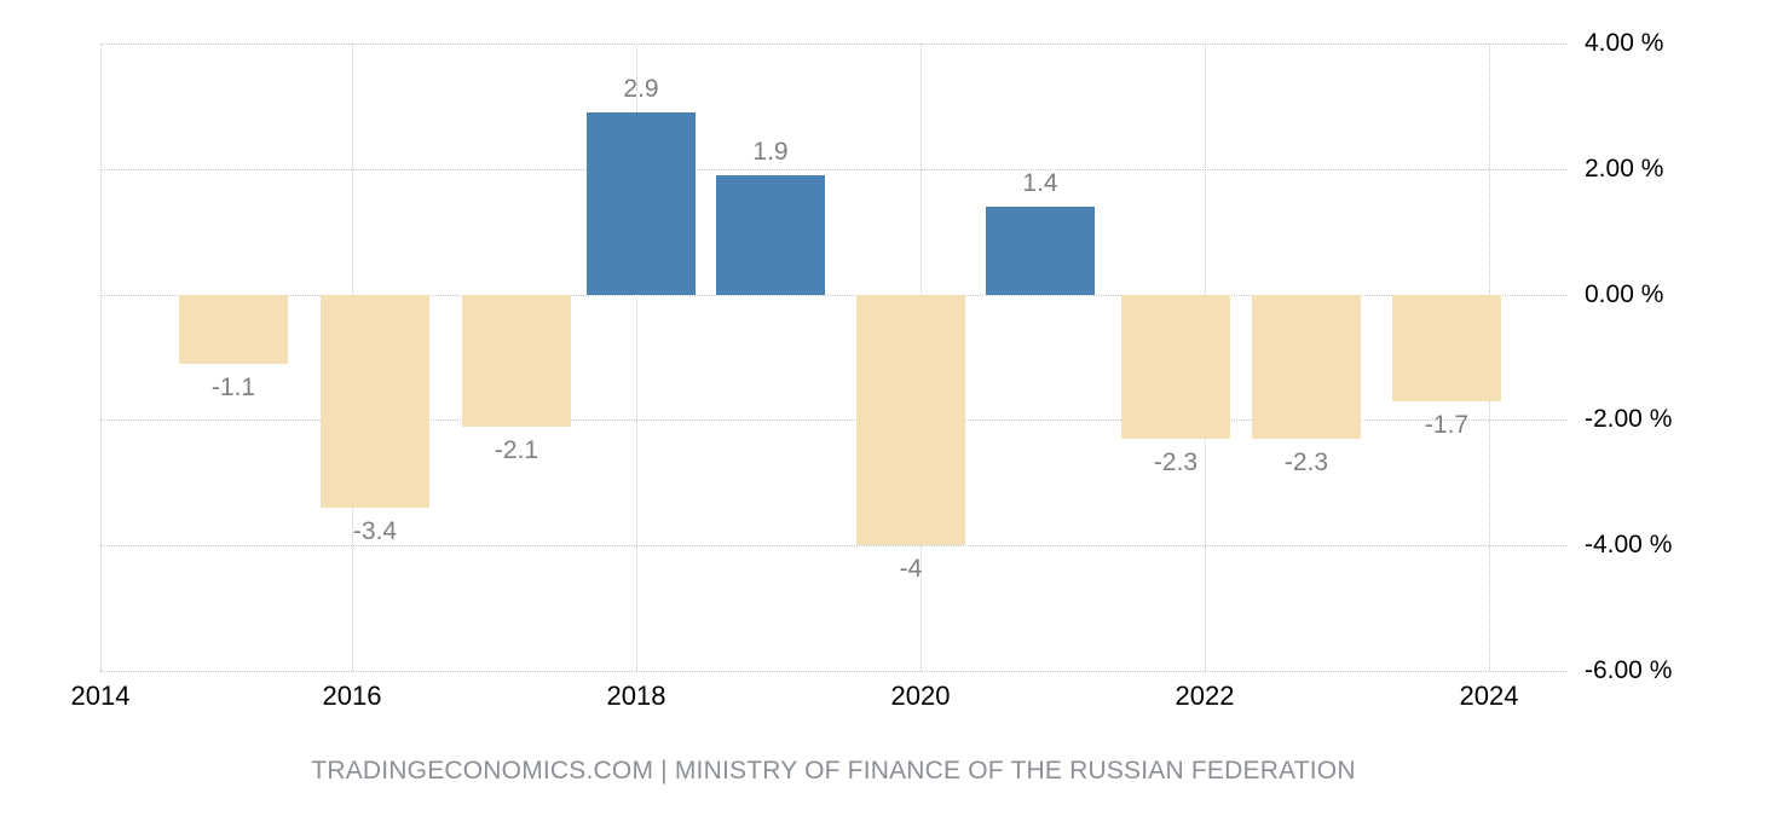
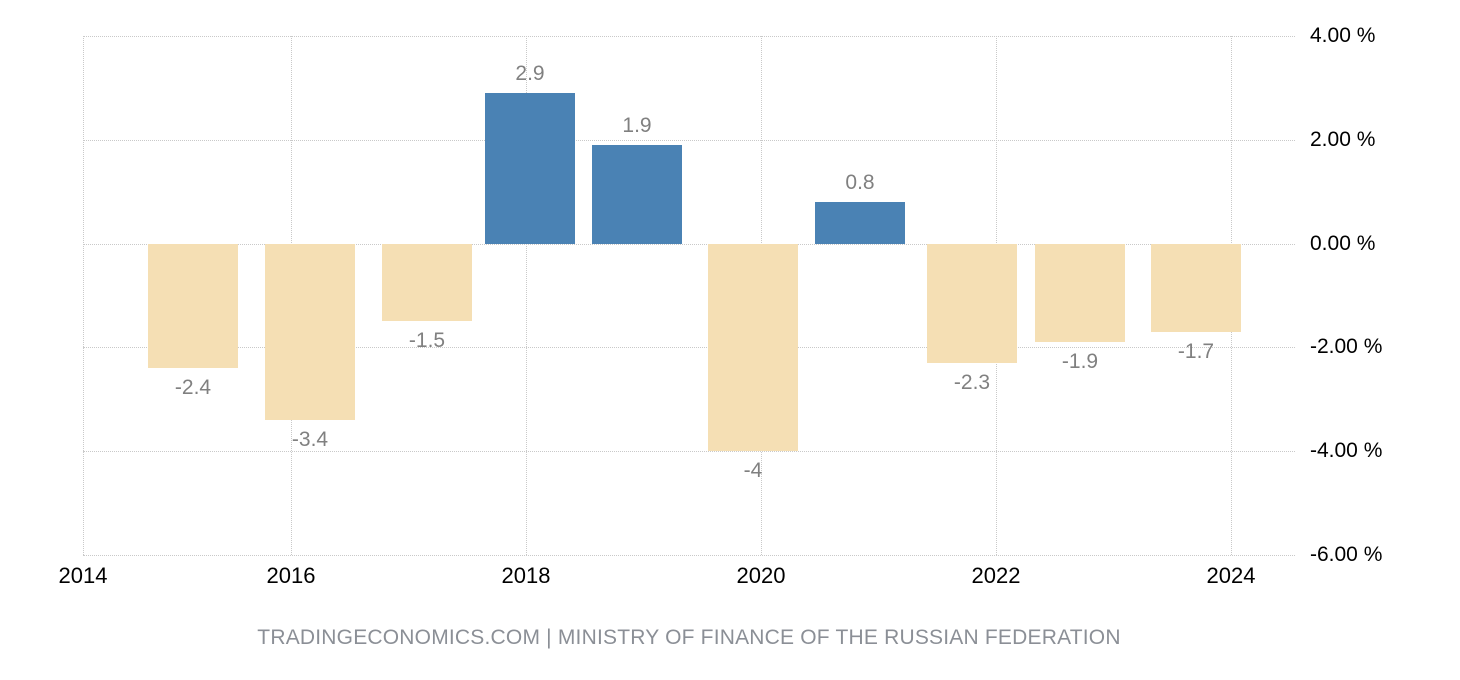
2014: -1.1 -> -2.4
2016: -2.1 -> -1.5
2020: 1.4 -> 0.8
2022: -2.3 -> -1.9
